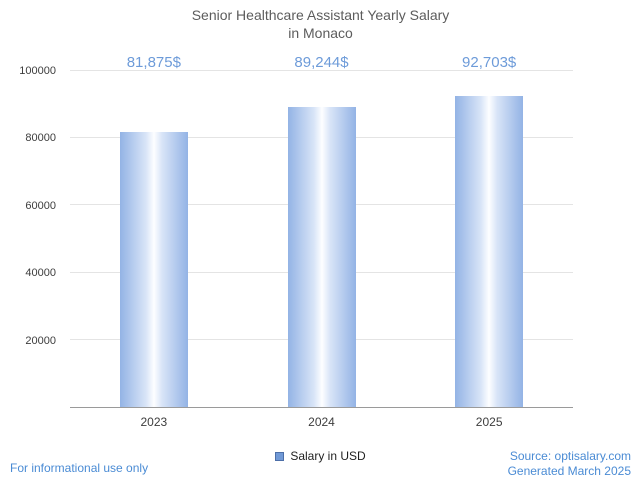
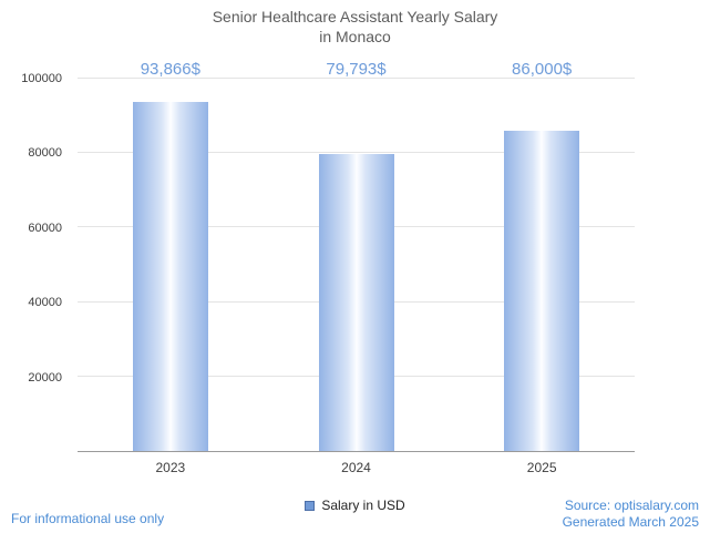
2023: 81,875 -> 93,866
2024: 89,244 -> 79,793
2025: 92,703 -> 86,000
